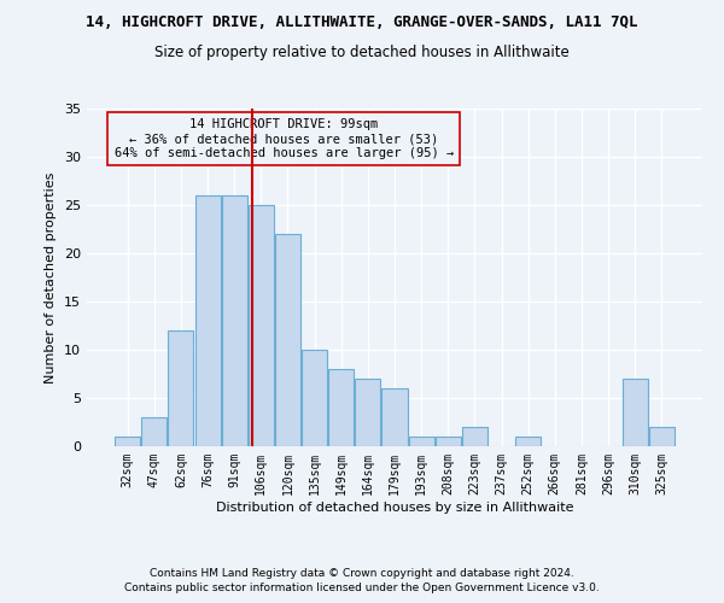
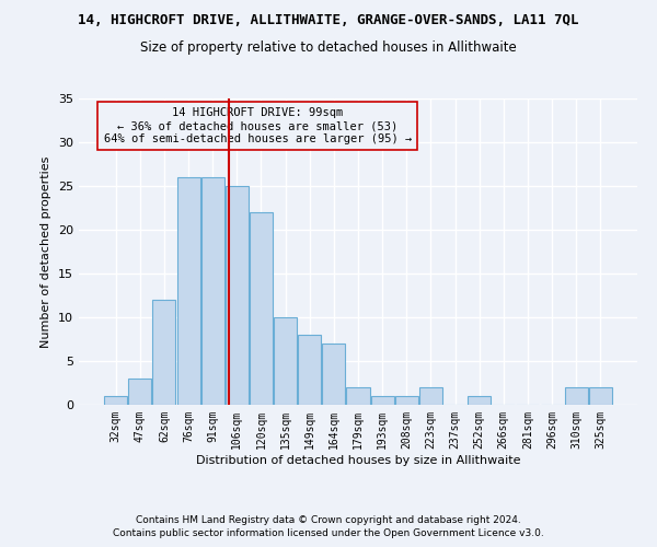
179sqm: 6 -> 2
310sqm: 7 -> 2
